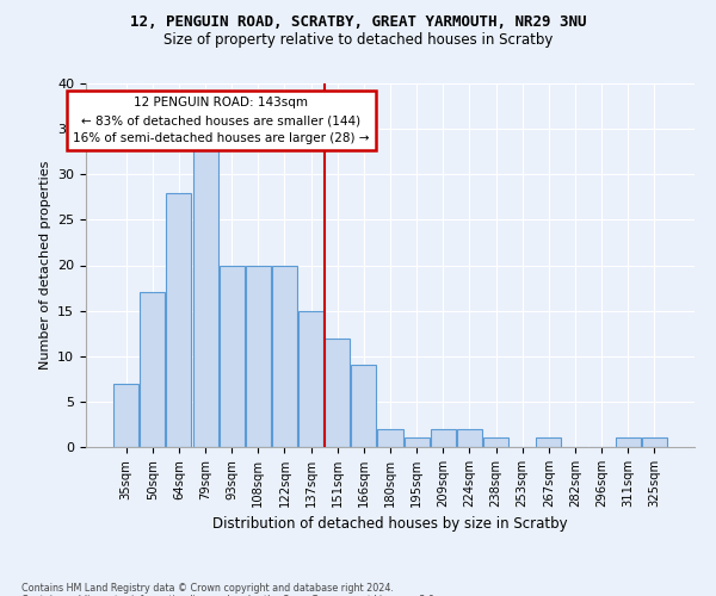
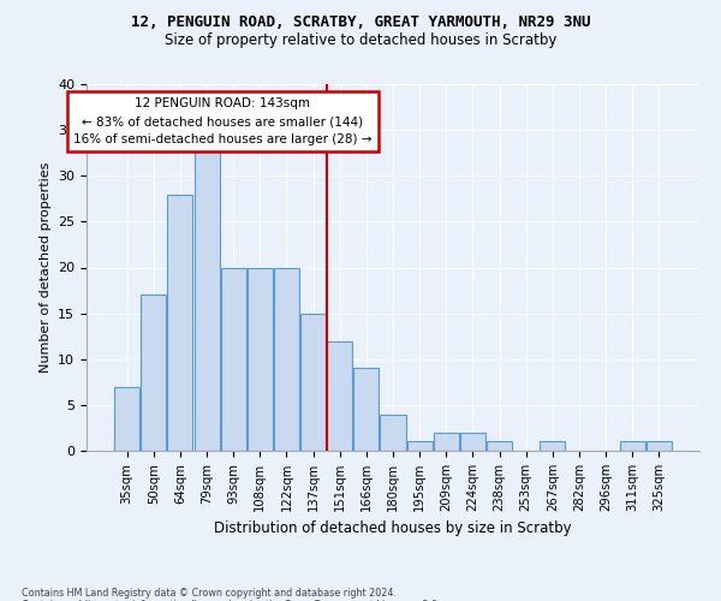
180sqm: 2 -> 4
